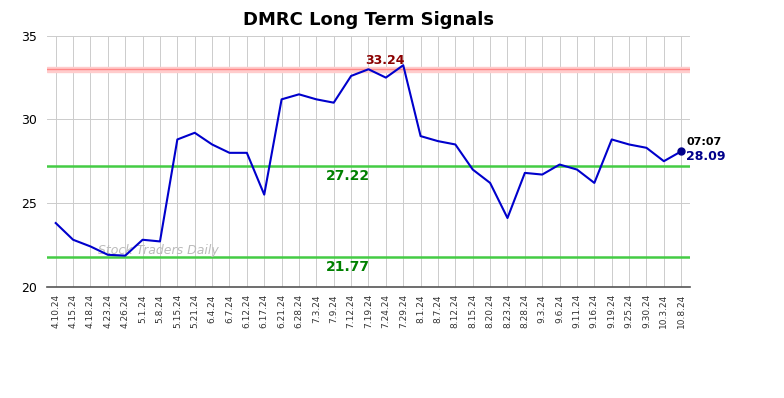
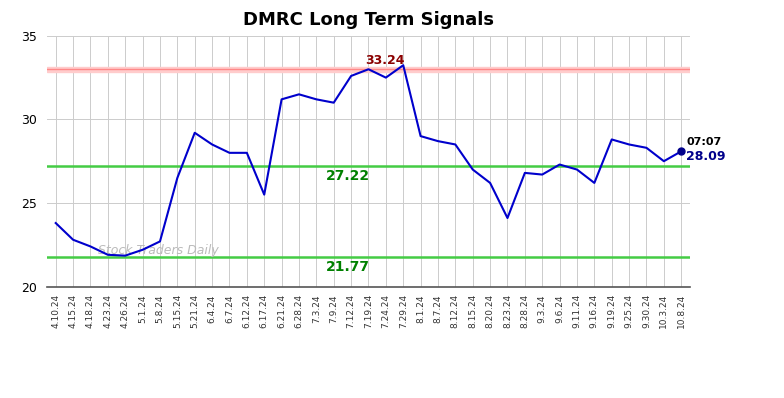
5.1.24: 22.8 -> 22.2
5.15.24: 28.8 -> 26.5
